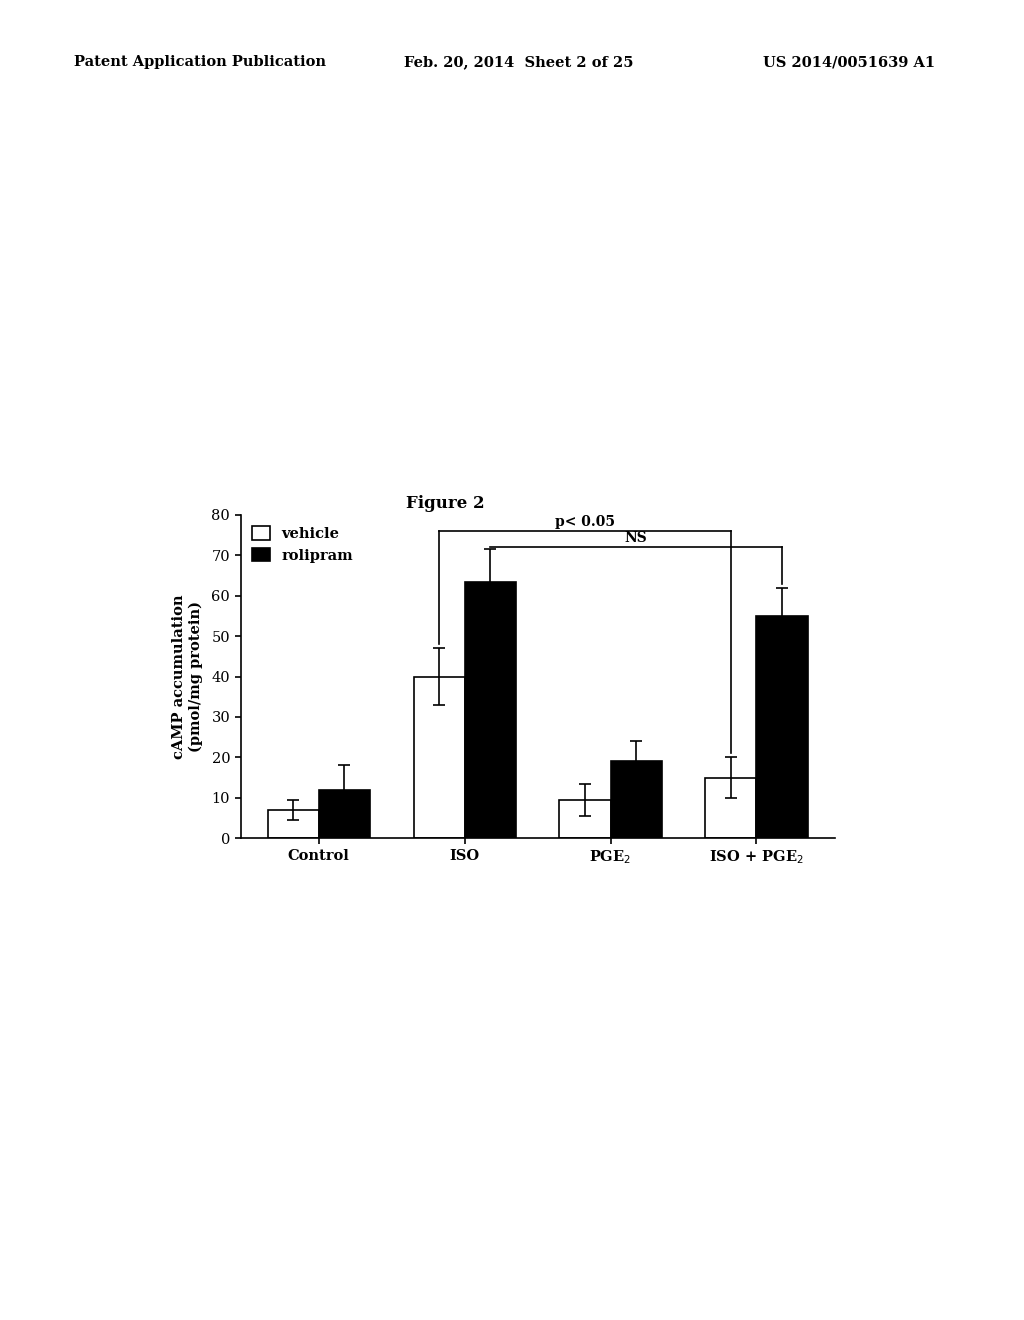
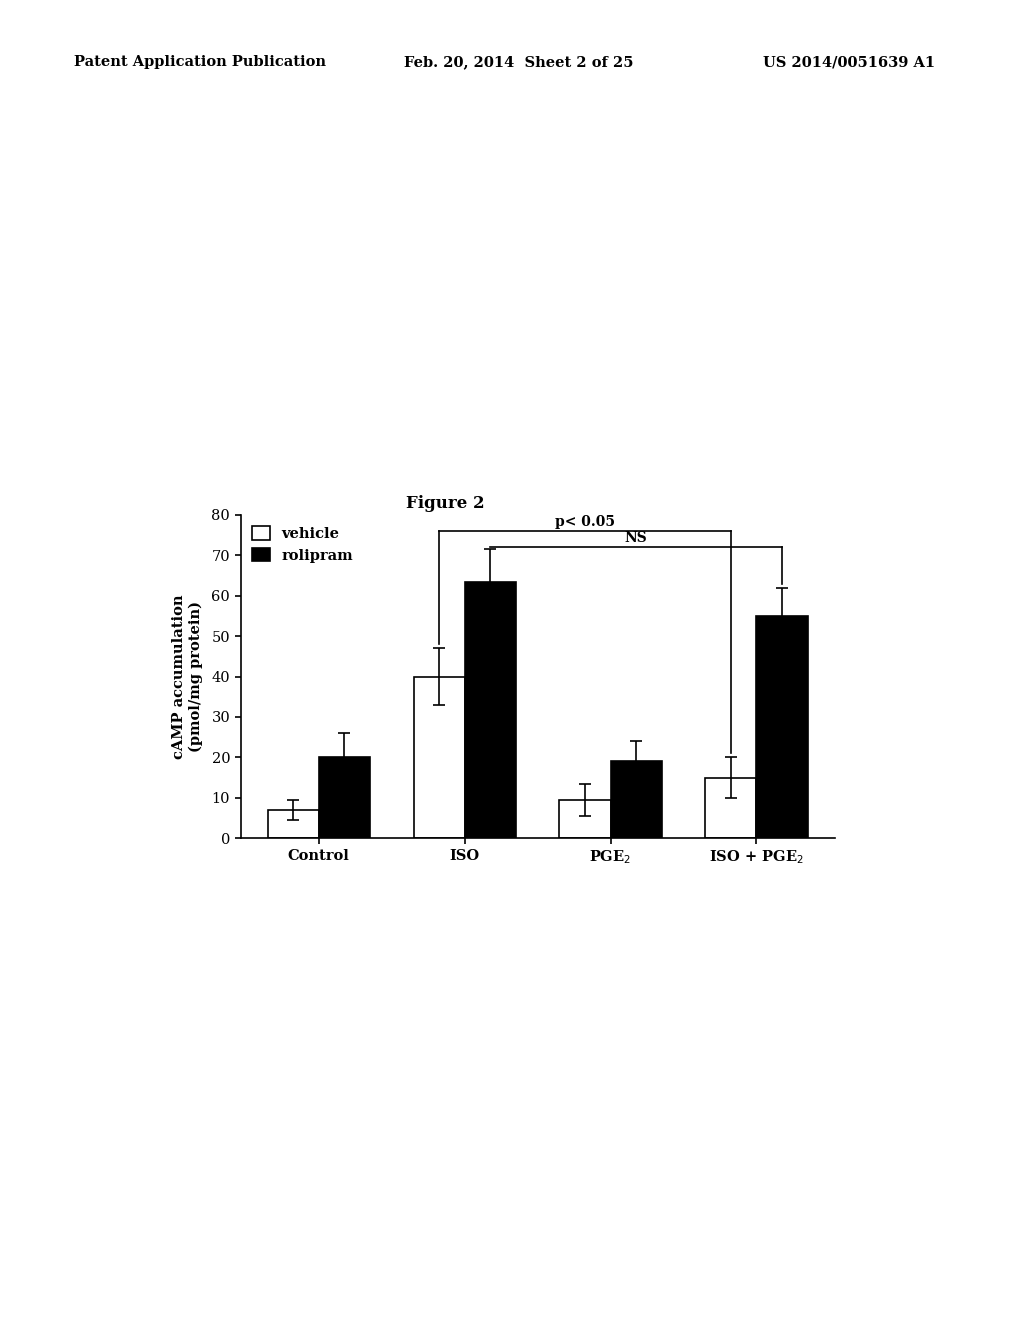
rolipram/Control: 12.0 -> 20.0
